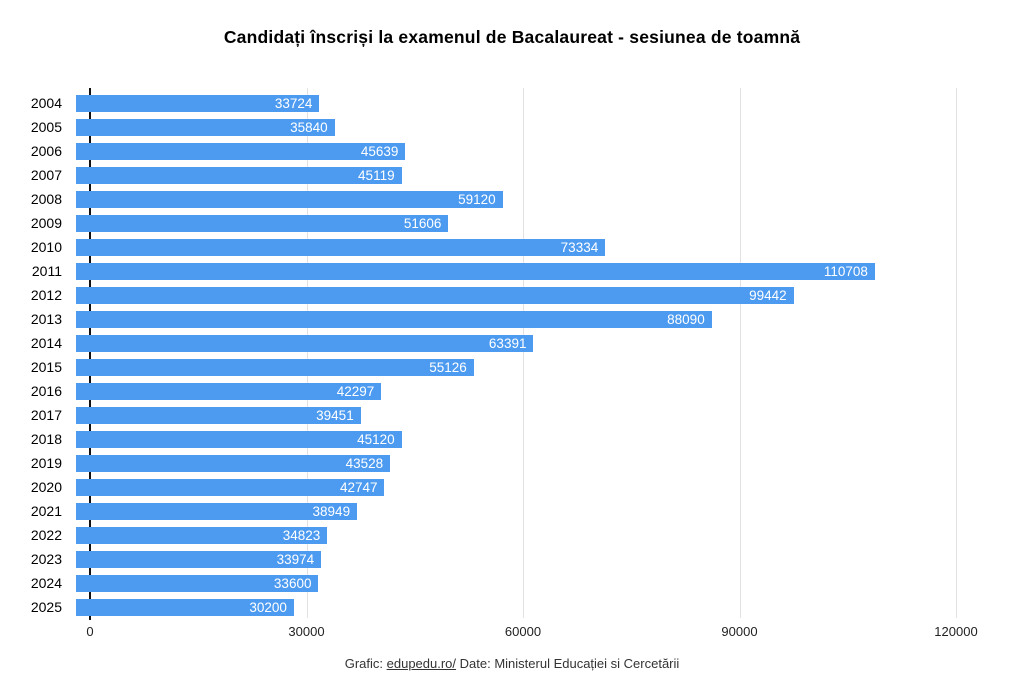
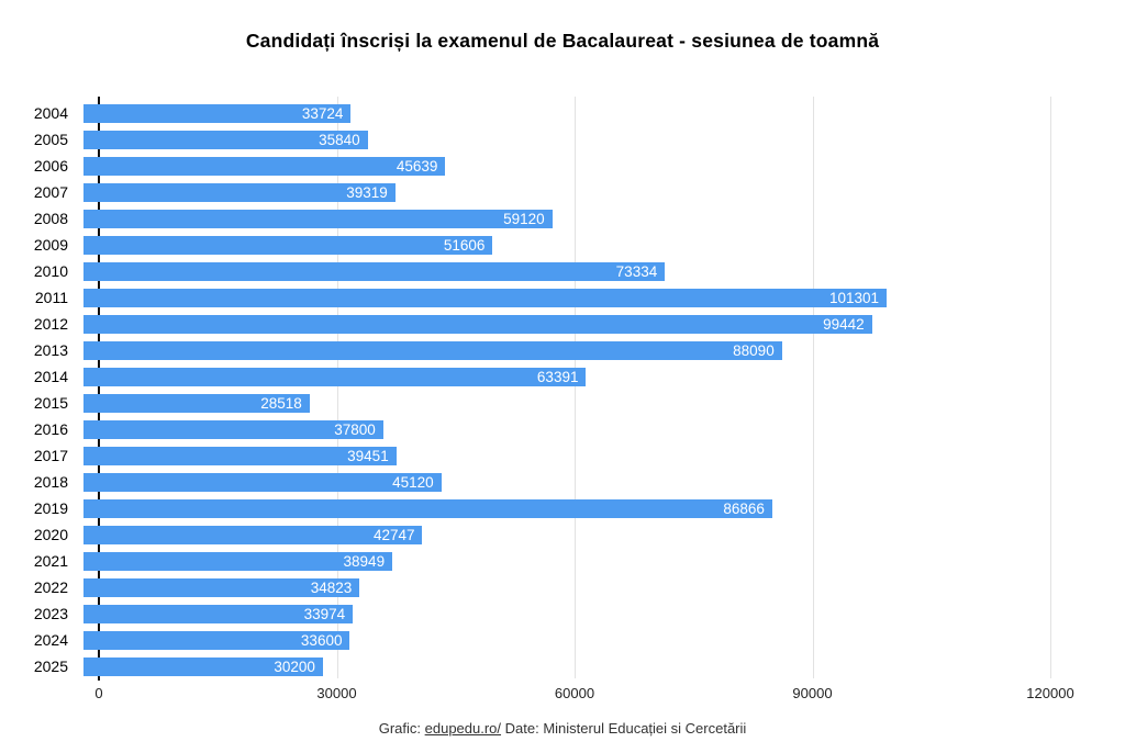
2007: 45119 -> 39319
2011: 110708 -> 101301
2015: 55126 -> 28518
2016: 42297 -> 37800
2019: 43528 -> 86866
